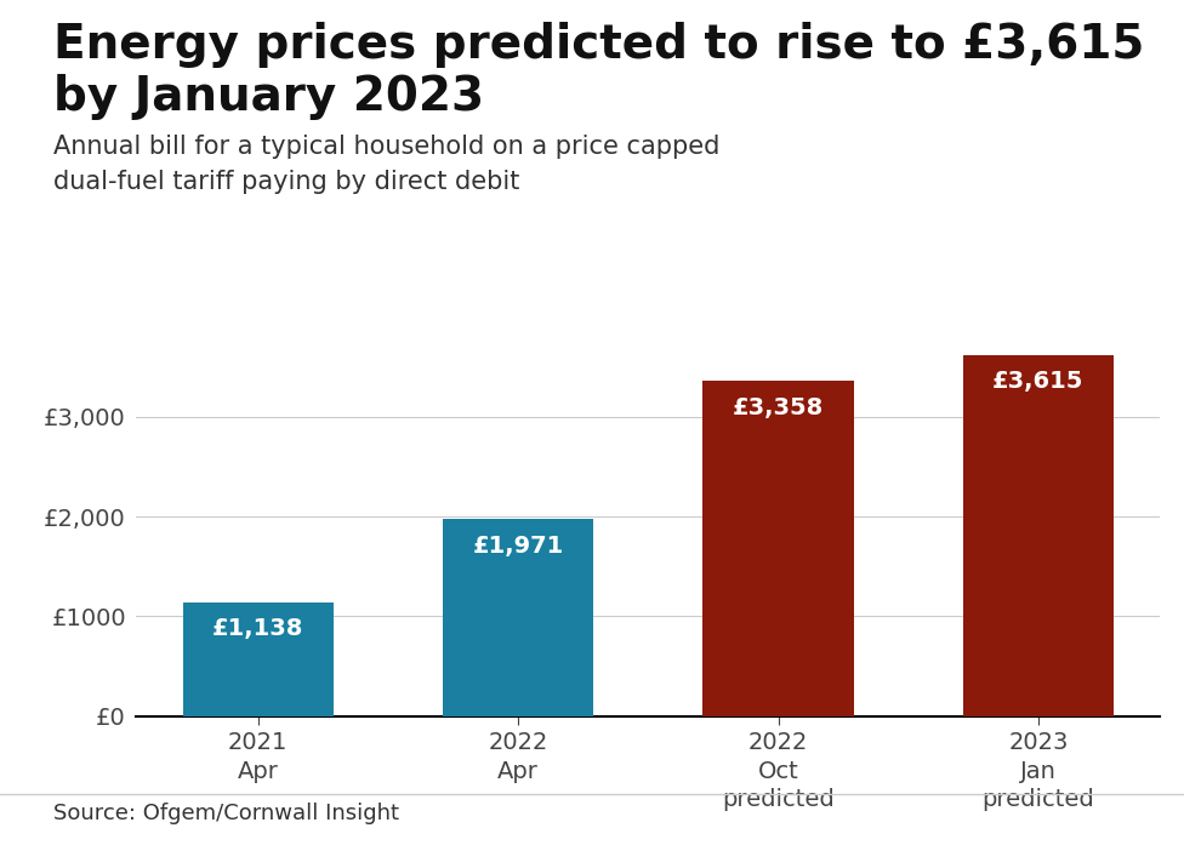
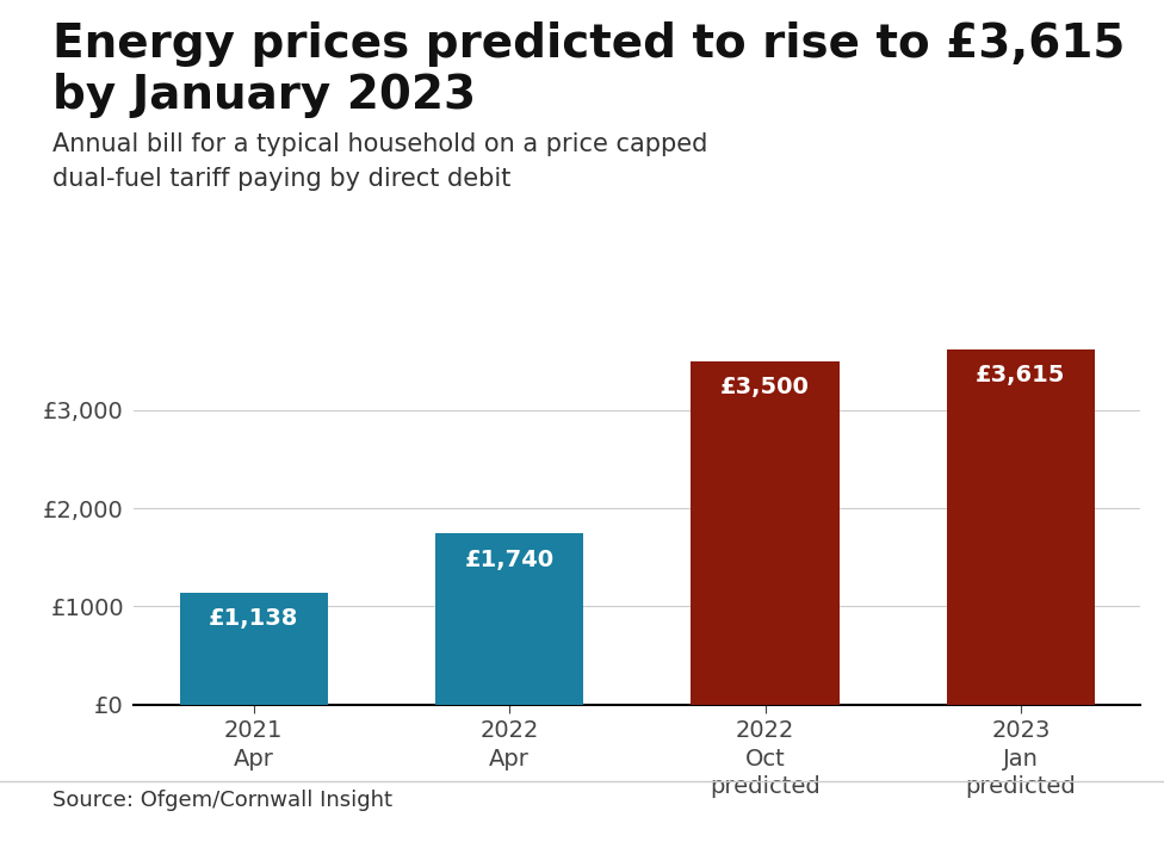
2022 Apr: £1,971 -> £1,740
2022 Oct predicted: £3,358 -> £3,500
